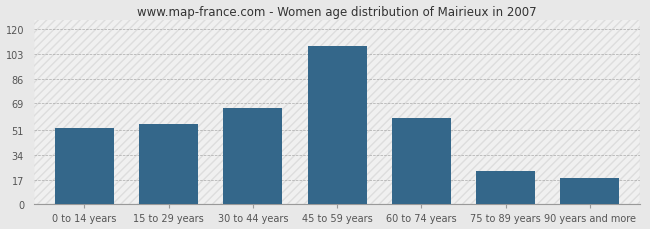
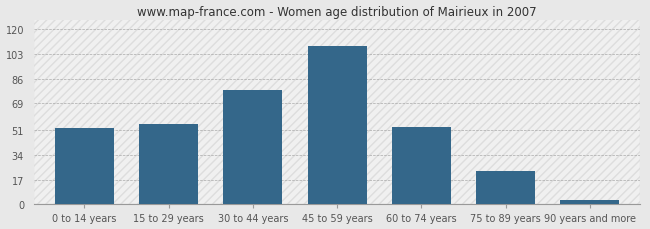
30 to 44 years: 66 -> 78
60 to 74 years: 59 -> 53
90 years and more: 18 -> 3
